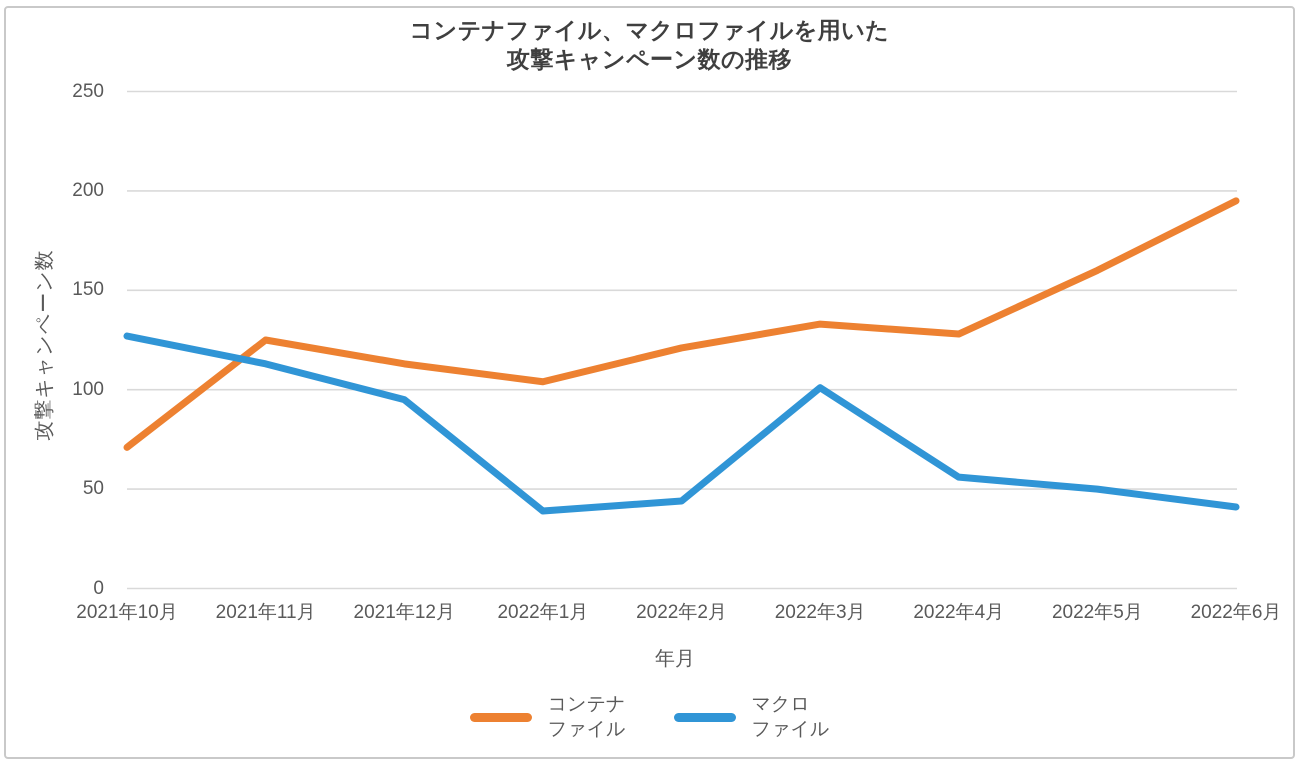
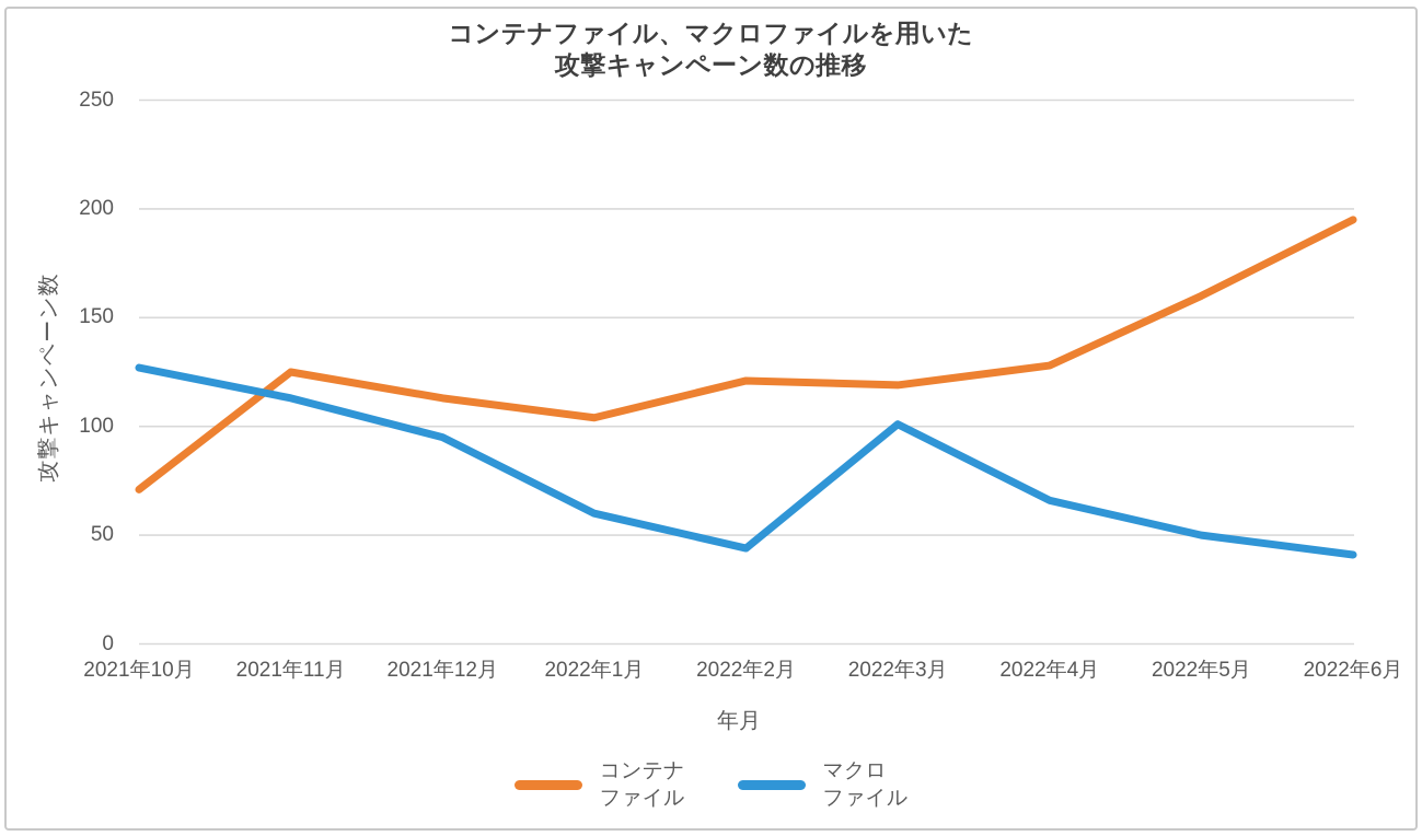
マクロファイル/2022年1月: 39 -> 60
コンテナファイル/2022年3月: 133 -> 119
マクロファイル/2022年4月: 56 -> 66
